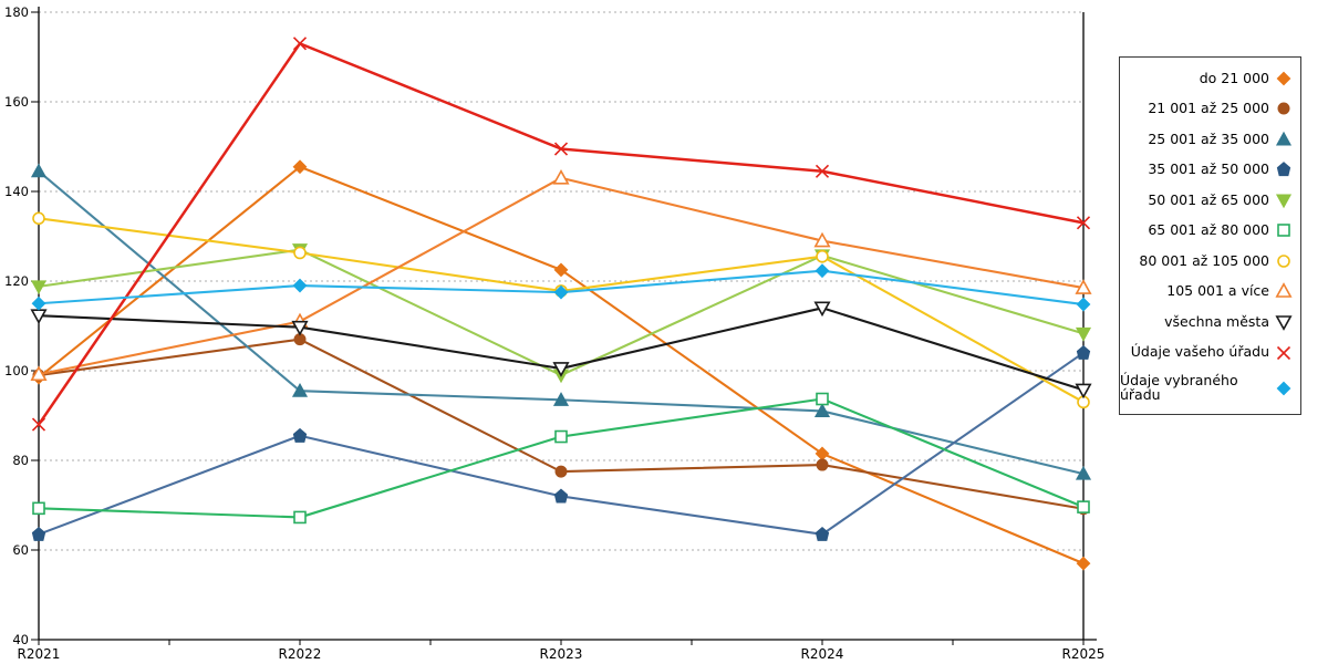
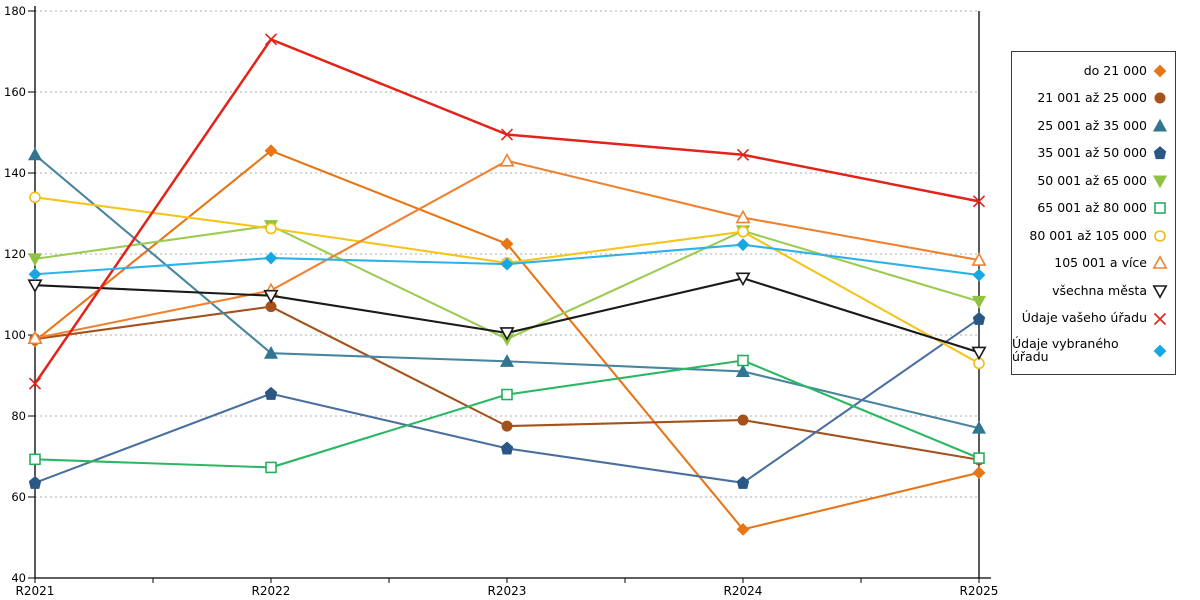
do 21 000/R2024: 82 -> 52
do 21 000/R2025: 57 -> 66
